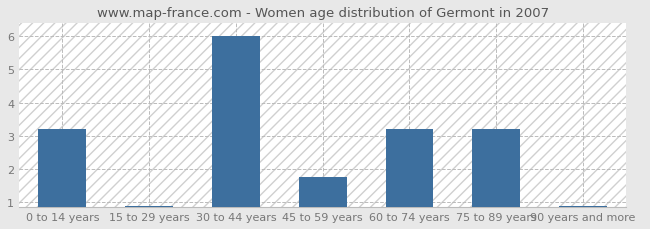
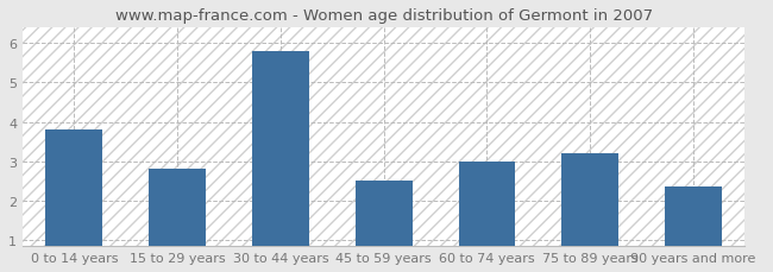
0 to 14 years: 3.20 -> 3.80
15 to 29 years: 0.90 -> 2.80
30 to 44 years: 6.00 -> 5.80
45 to 59 years: 1.75 -> 2.50
60 to 74 years: 3.20 -> 3.00
90 years and more: 0.90 -> 2.35
